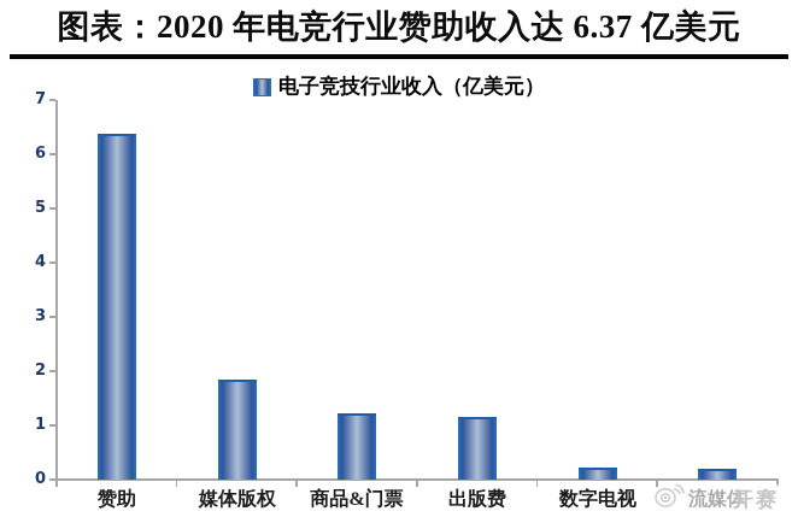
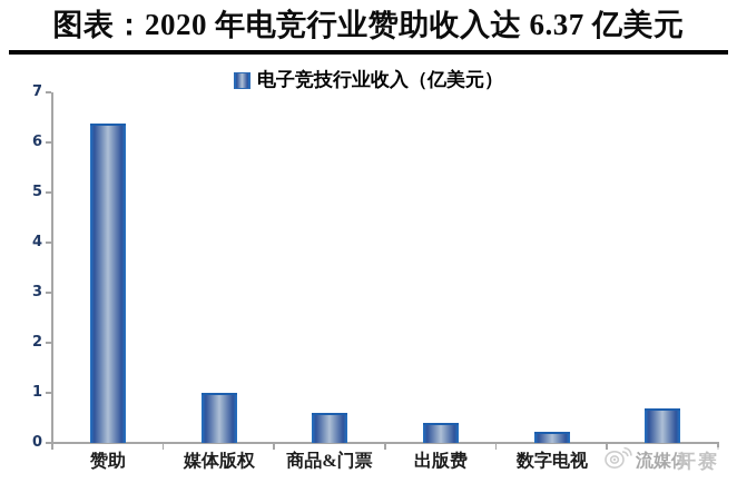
媒体版权: 1.9 -> 1.0
商品&门票: 1.2 -> 0.6
出版费: 1.2 -> 0.4
流媒体: 0.2 -> 0.7
